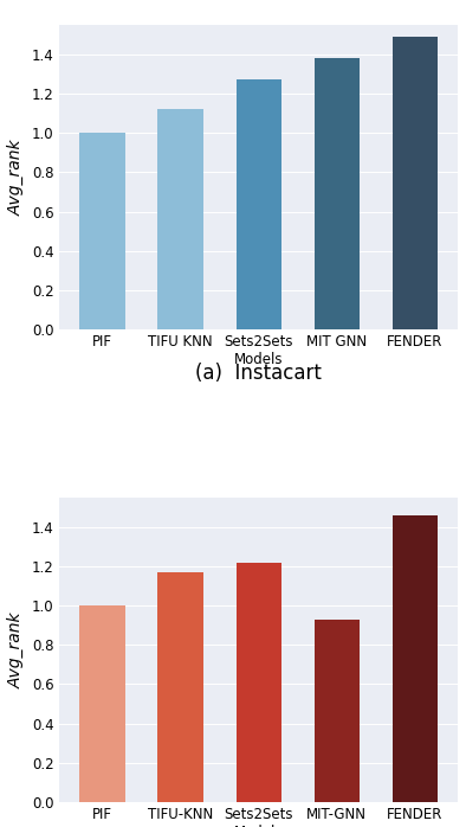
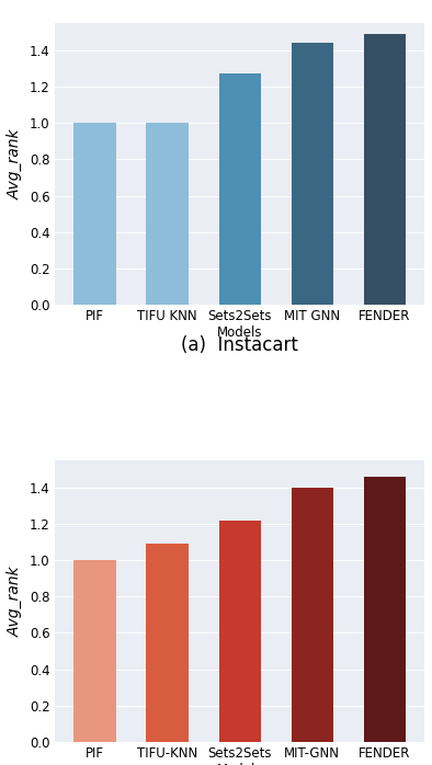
TIFU KNN: 1.12 -> 1.00
MIT GNN: 1.38 -> 1.44
TIFU-KNN: 1.17 -> 1.09
MIT-GNN: 0.93 -> 1.40
